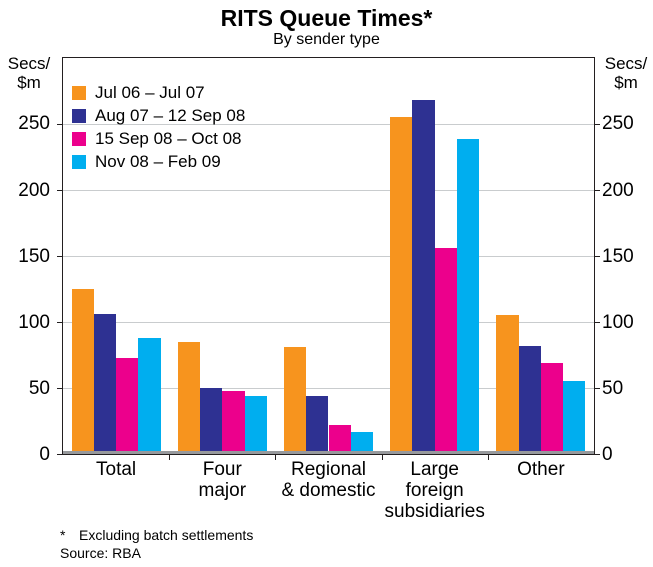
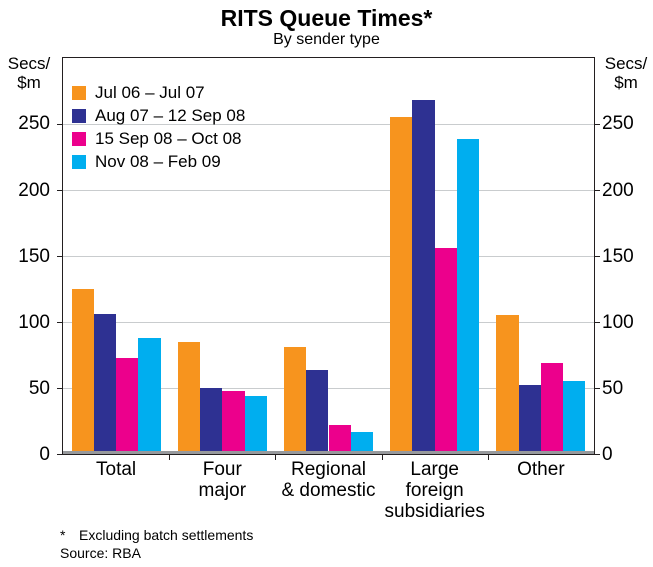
Aug 07 – 12 Sep 08/Regional & domestic: 44 -> 64
Aug 07 – 12 Sep 08/Other: 82 -> 52
